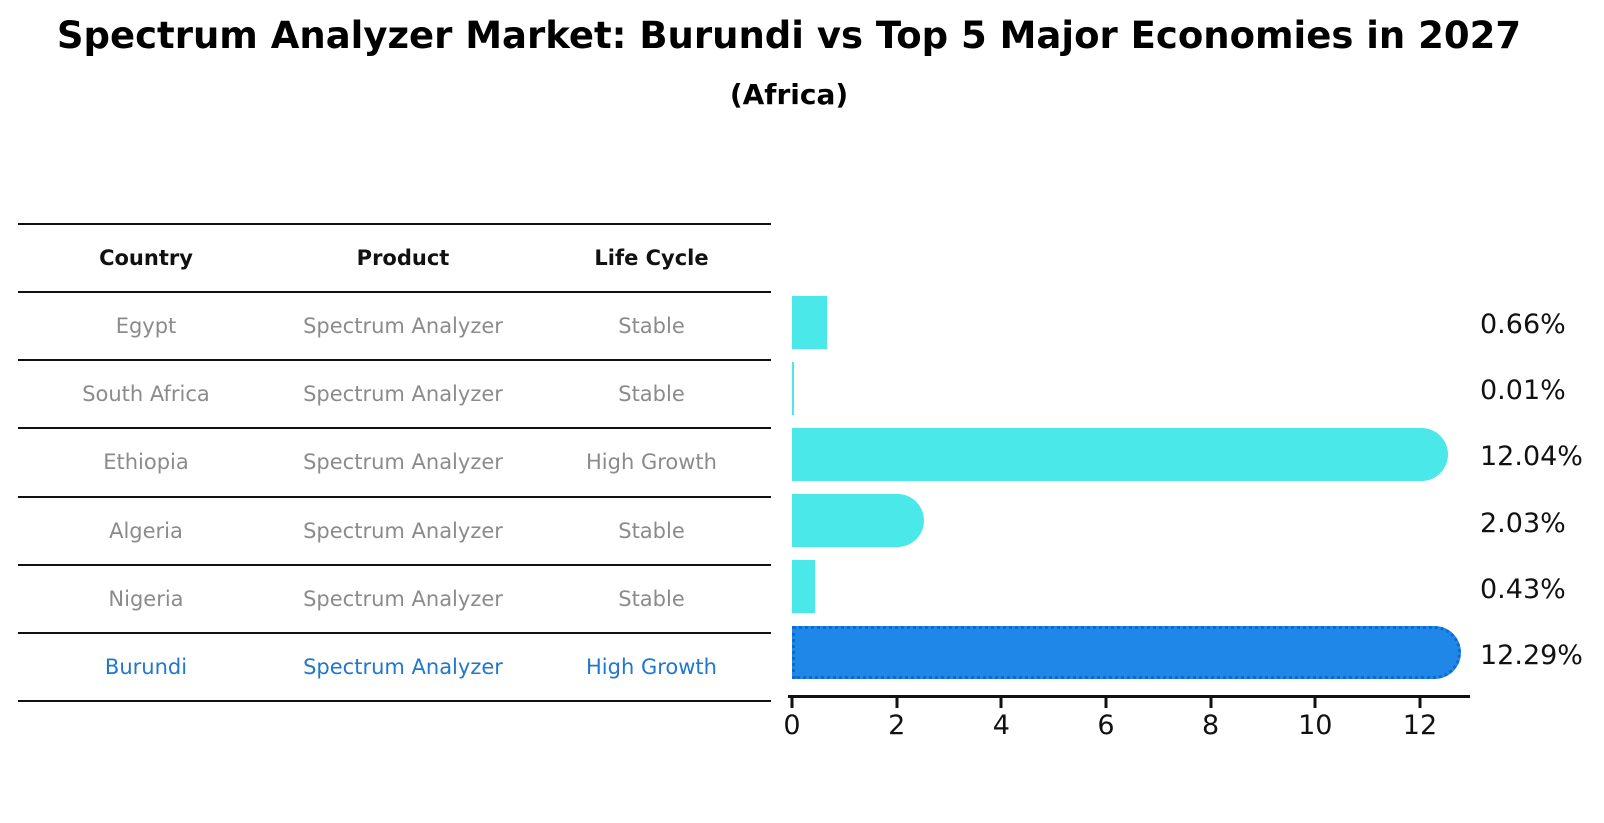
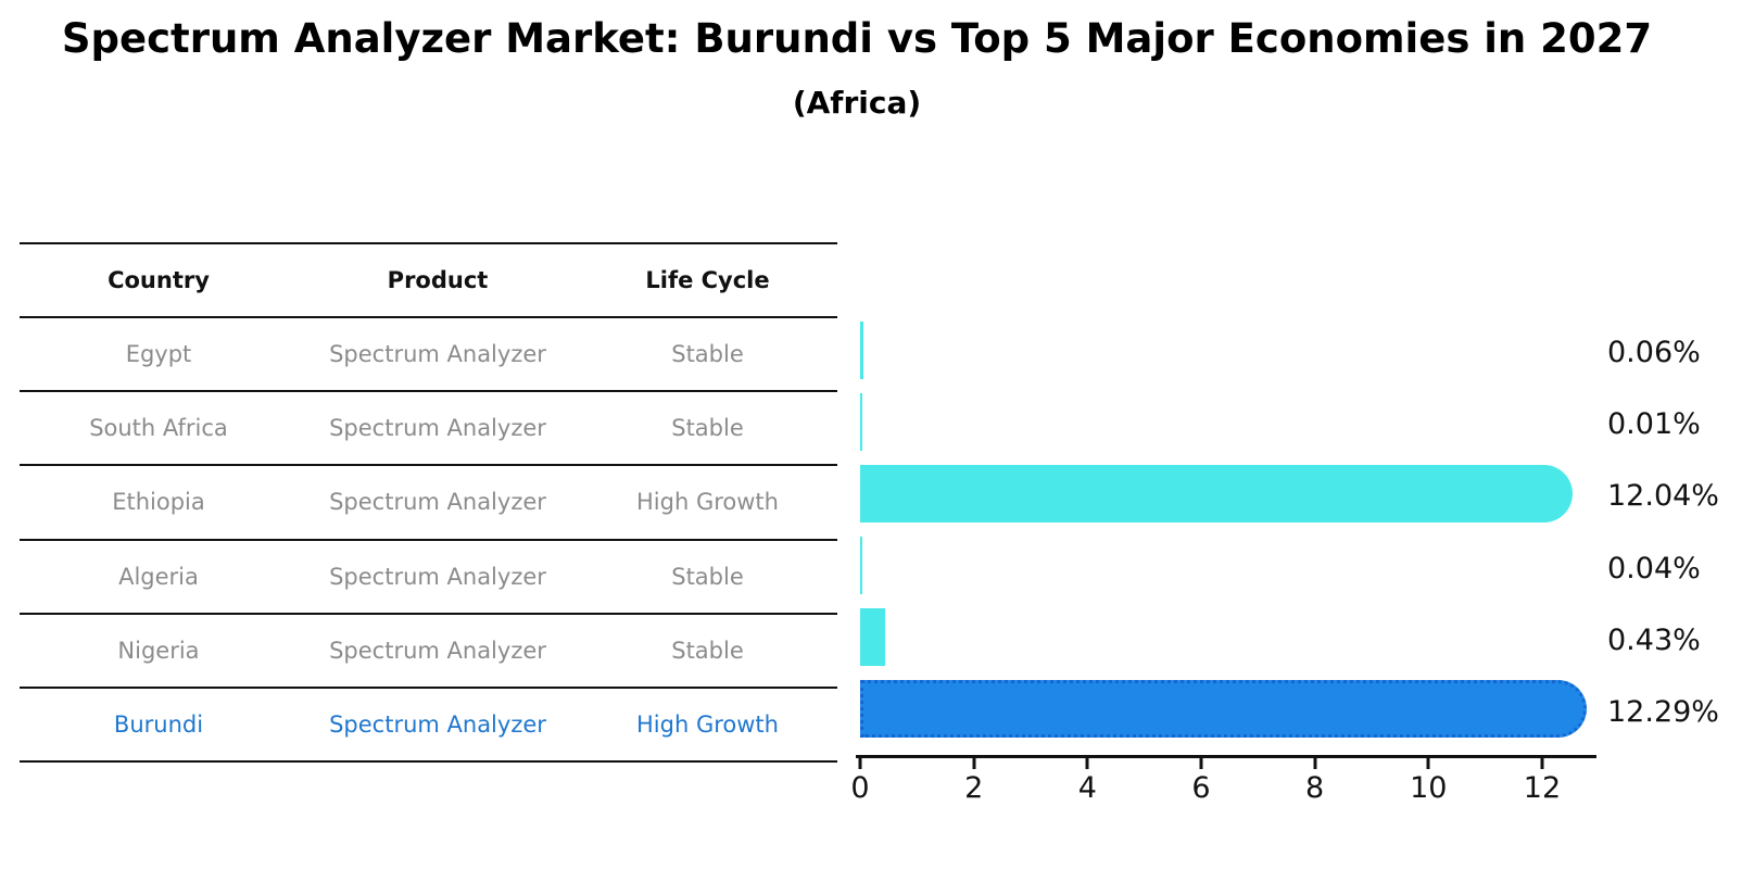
Egypt: 0.66% -> 0.06%
Algeria: 2.03% -> 0.04%
